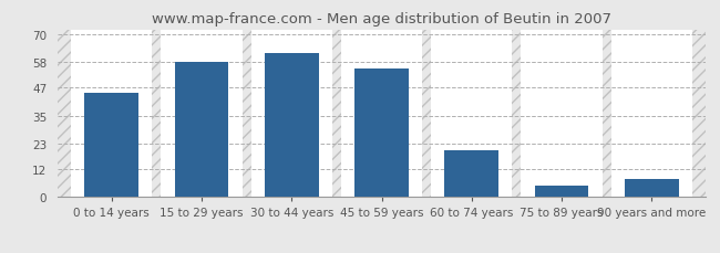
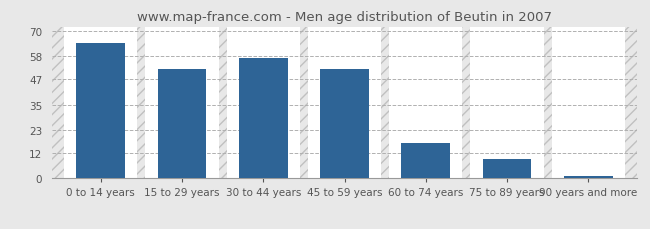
0 to 14 years: 45 -> 64
15 to 29 years: 58 -> 52
30 to 44 years: 62 -> 57
45 to 59 years: 55 -> 52
60 to 74 years: 20 -> 17
75 to 89 years: 5 -> 9
90 years and more: 8 -> 1
